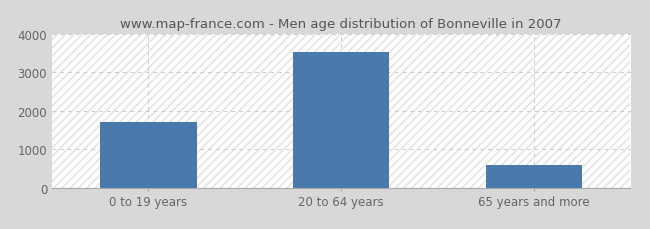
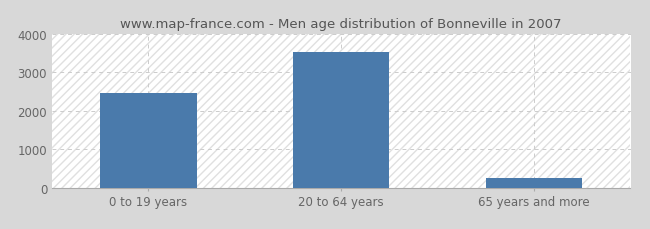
0 to 19 years: 1700 -> 2450
65 years and more: 580 -> 250
